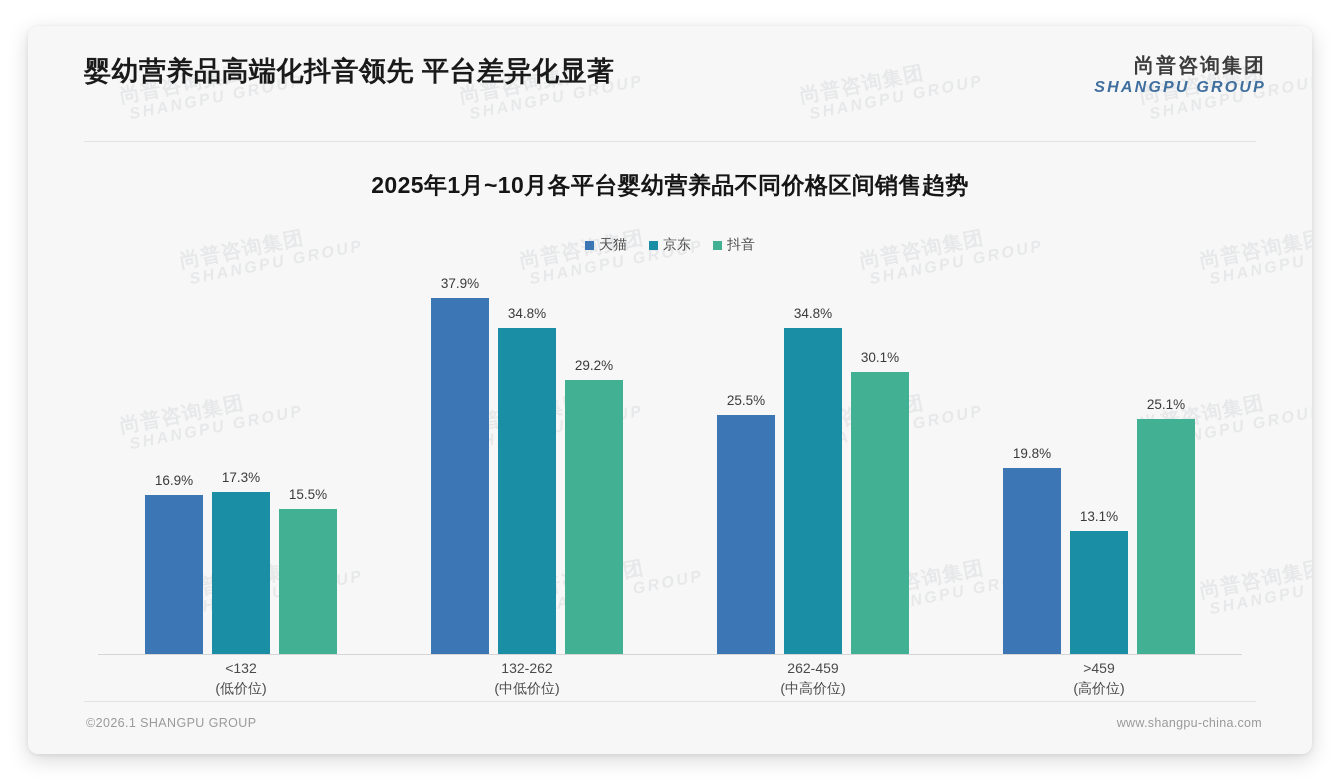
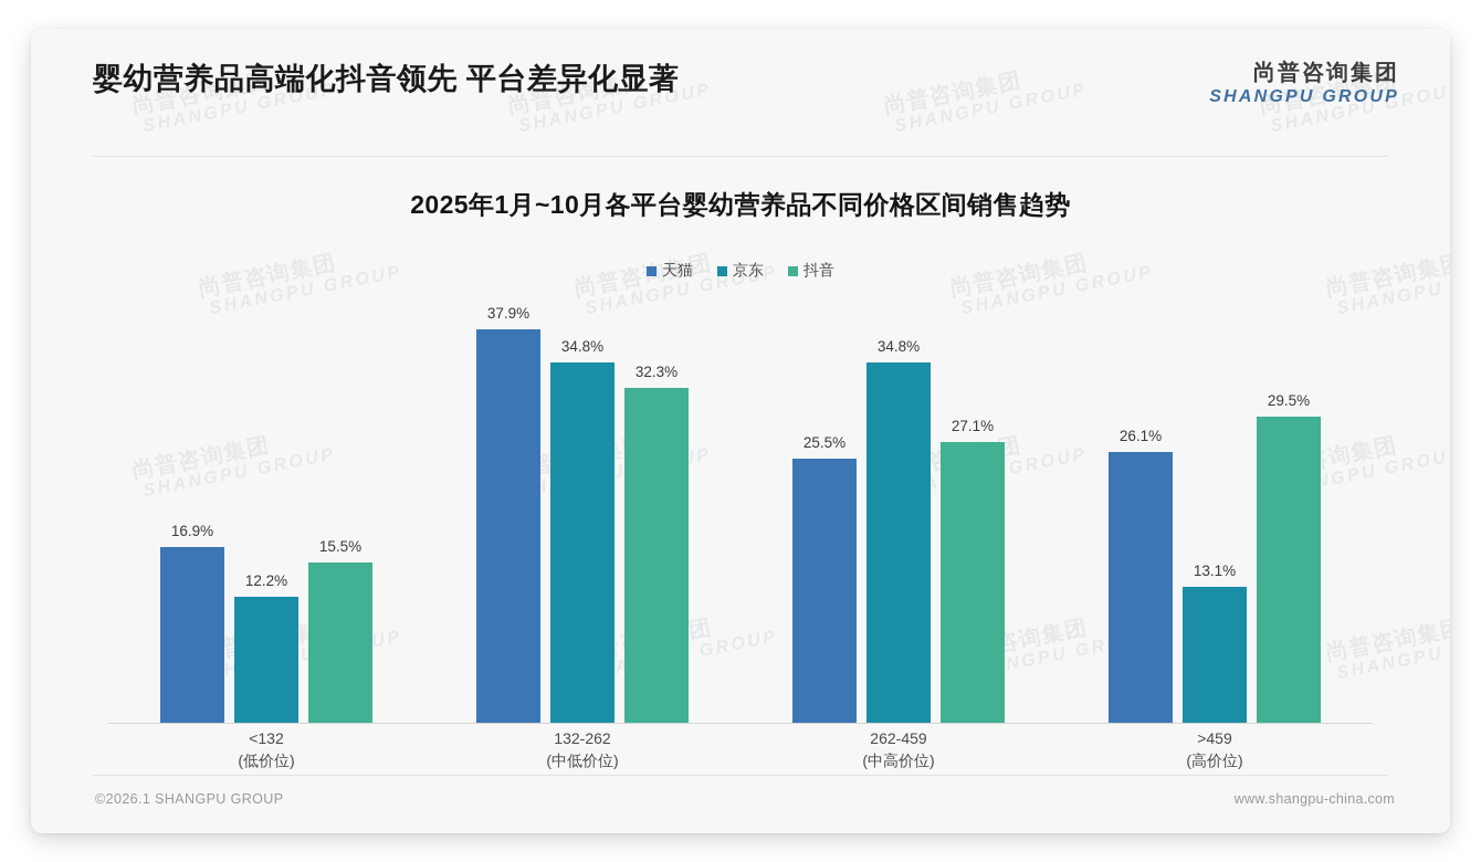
京东/<132: 17.3% -> 12.2%
抖音/132-262: 29.2% -> 32.3%
抖音/262-459: 30.1% -> 27.1%
天猫/>459: 19.8% -> 26.1%
抖音/>459: 25.1% -> 29.5%
